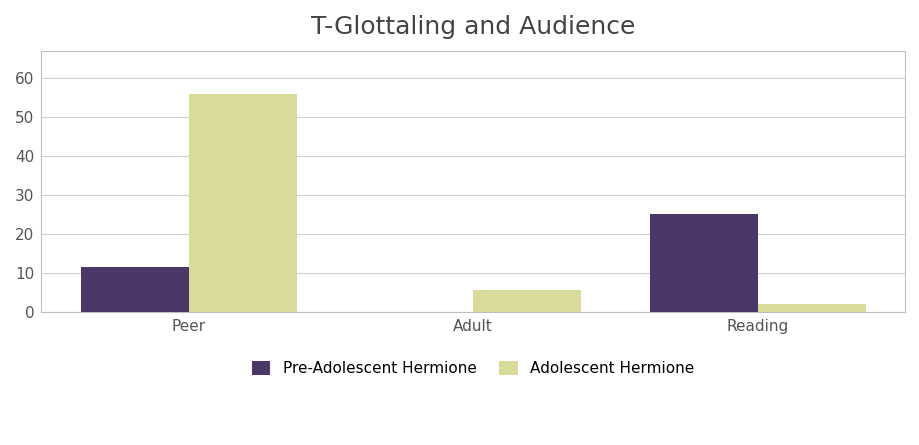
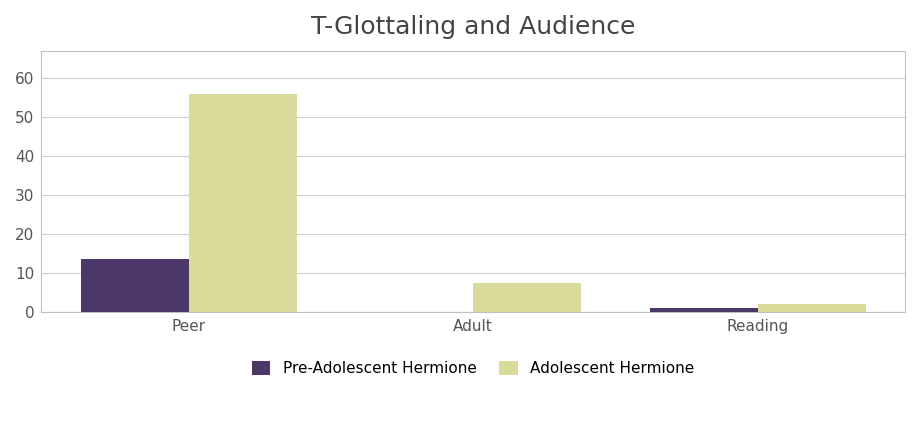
Pre-Adolescent Hermione/Peer: 11.5 -> 13.5
Adolescent Hermione/Adult: 5.5 -> 7.5
Pre-Adolescent Hermione/Reading: 25.0 -> 1.0
